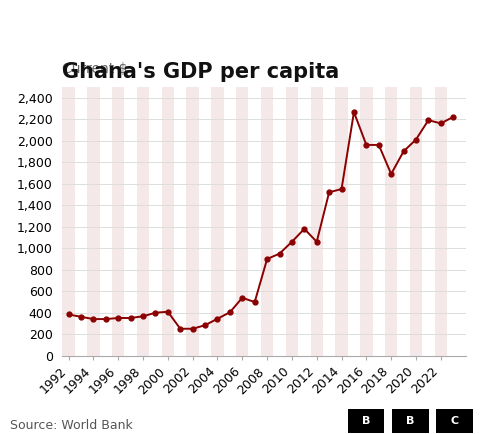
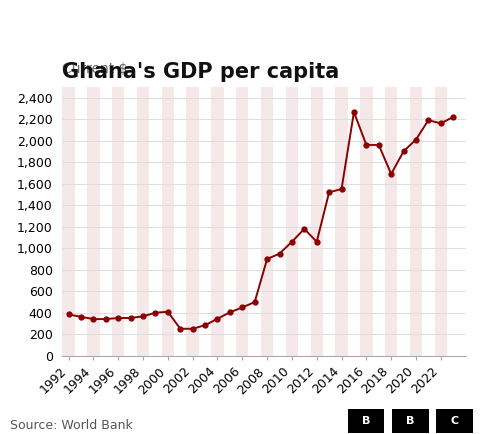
2006: 540 -> 450
